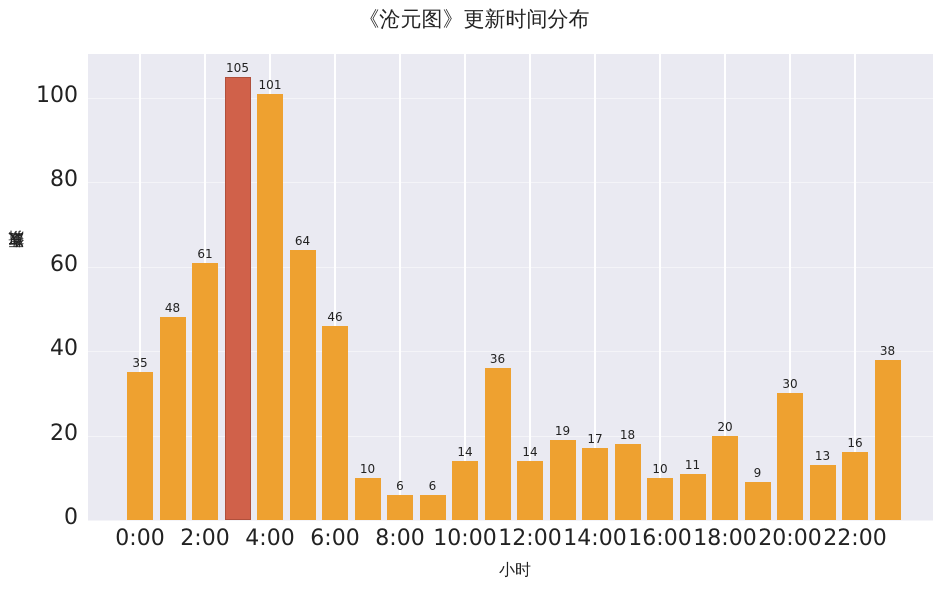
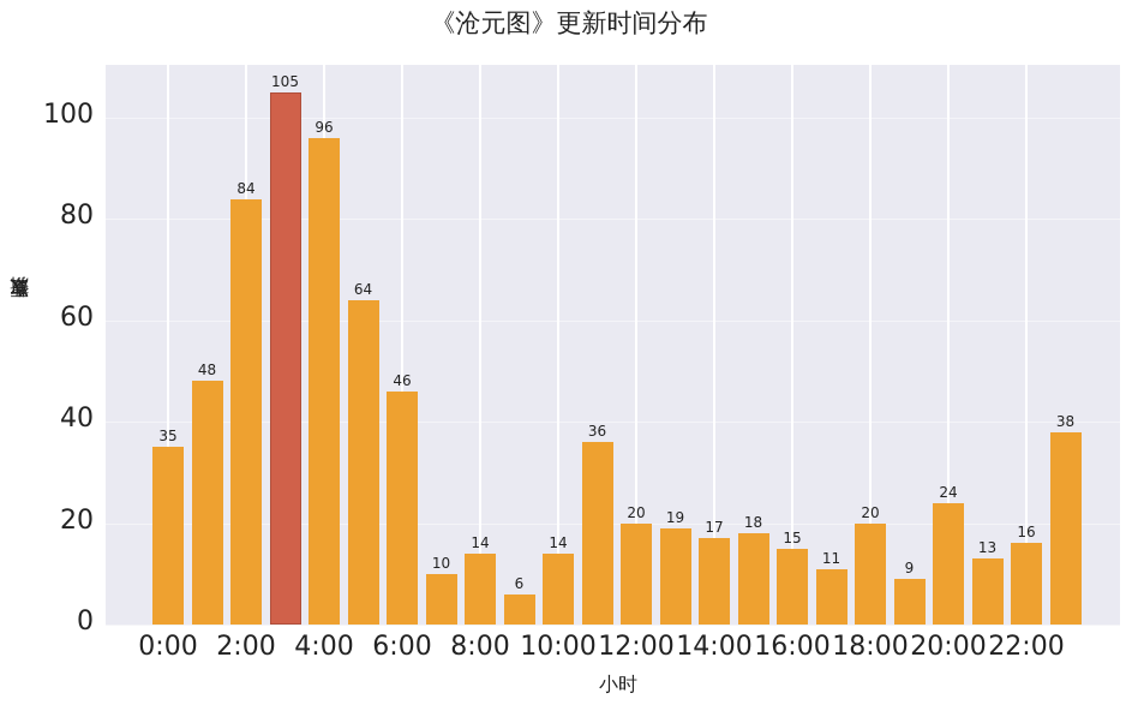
2:00: 61 -> 84
4:00: 101 -> 96
8:00: 6 -> 14
12:00: 14 -> 20
16:00: 10 -> 15
20:00: 30 -> 24
